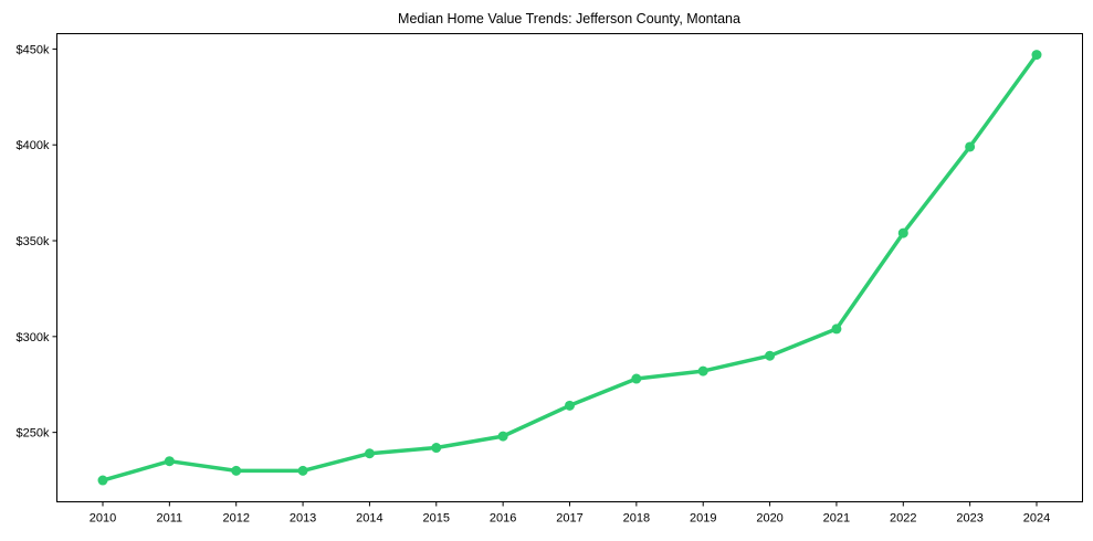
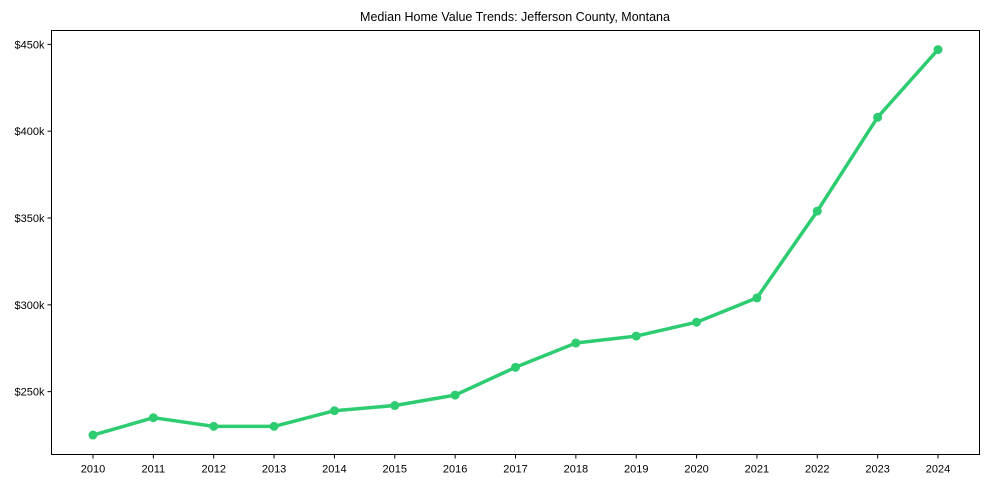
2023: $399k -> $408k
